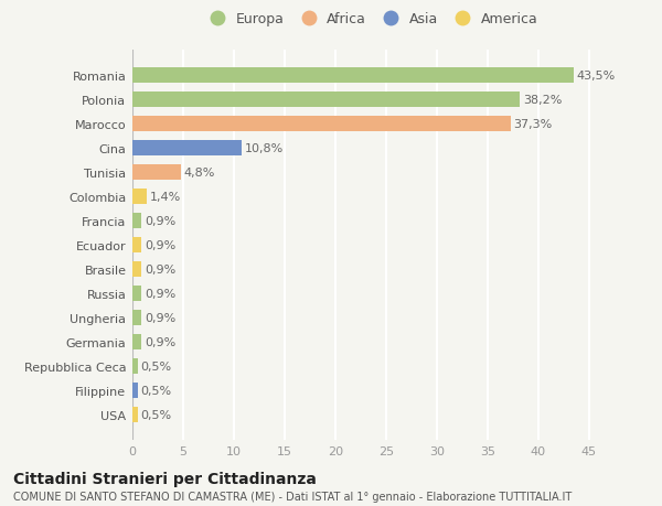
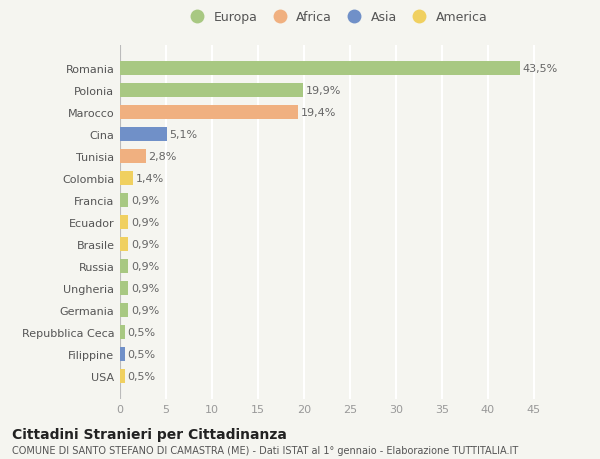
Polonia: 38,2% -> 19,9%
Marocco: 37,3% -> 19,4%
Cina: 10,8% -> 5,1%
Tunisia: 4,8% -> 2,8%
